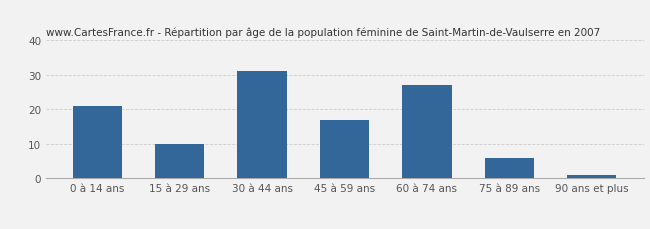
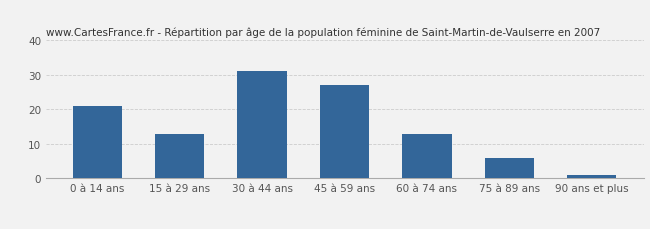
15 à 29 ans: 10 -> 13
45 à 59 ans: 17 -> 27
60 à 74 ans: 27 -> 13
